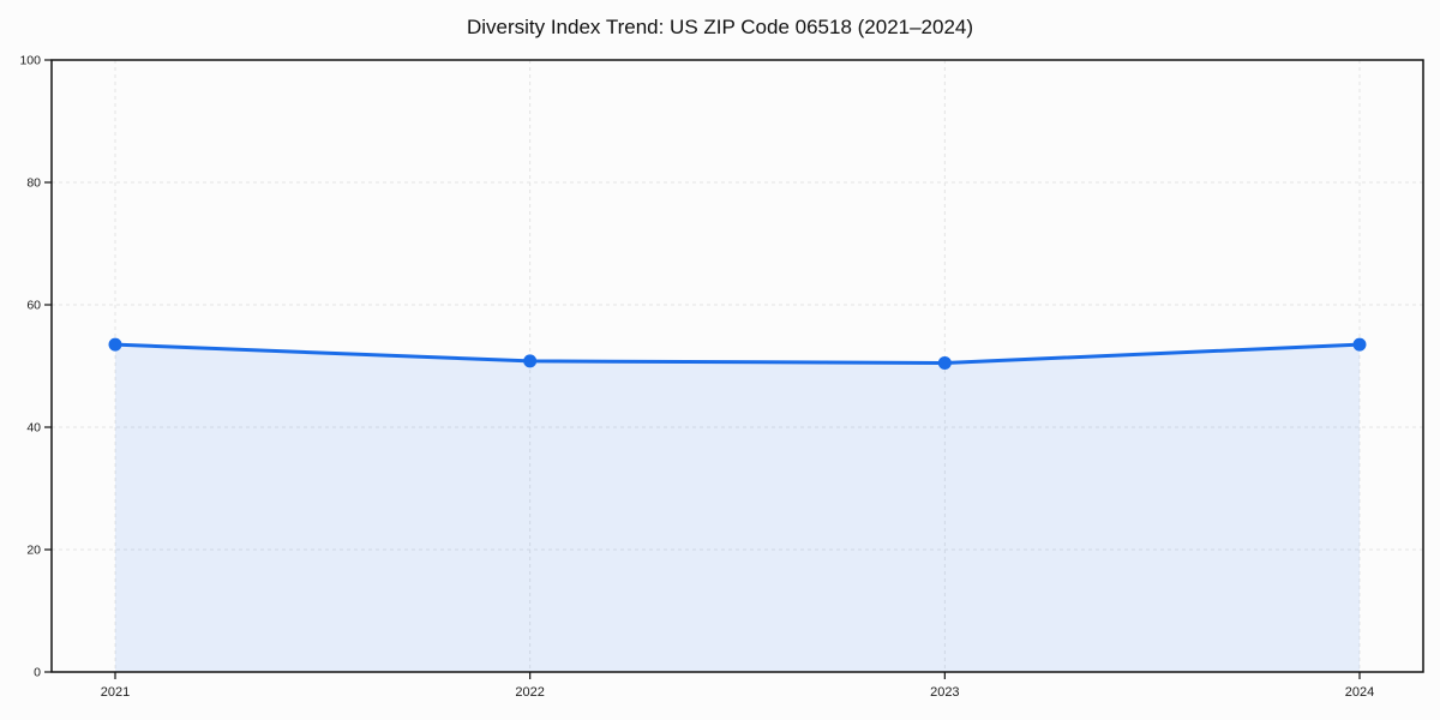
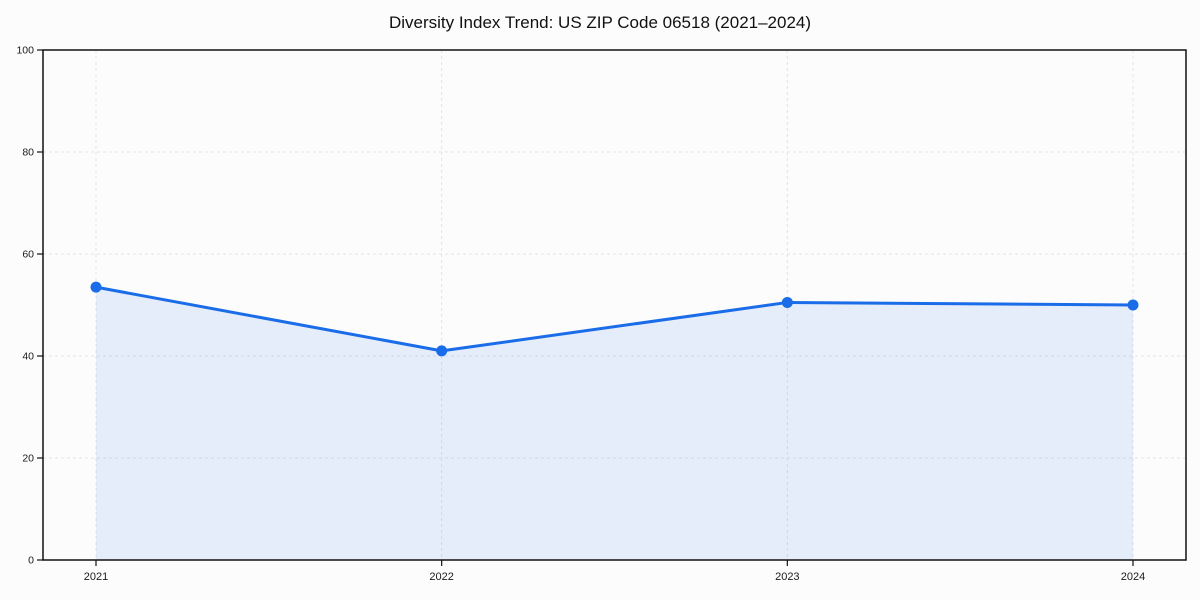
2022: 51 -> 41
2024: 54 -> 50
